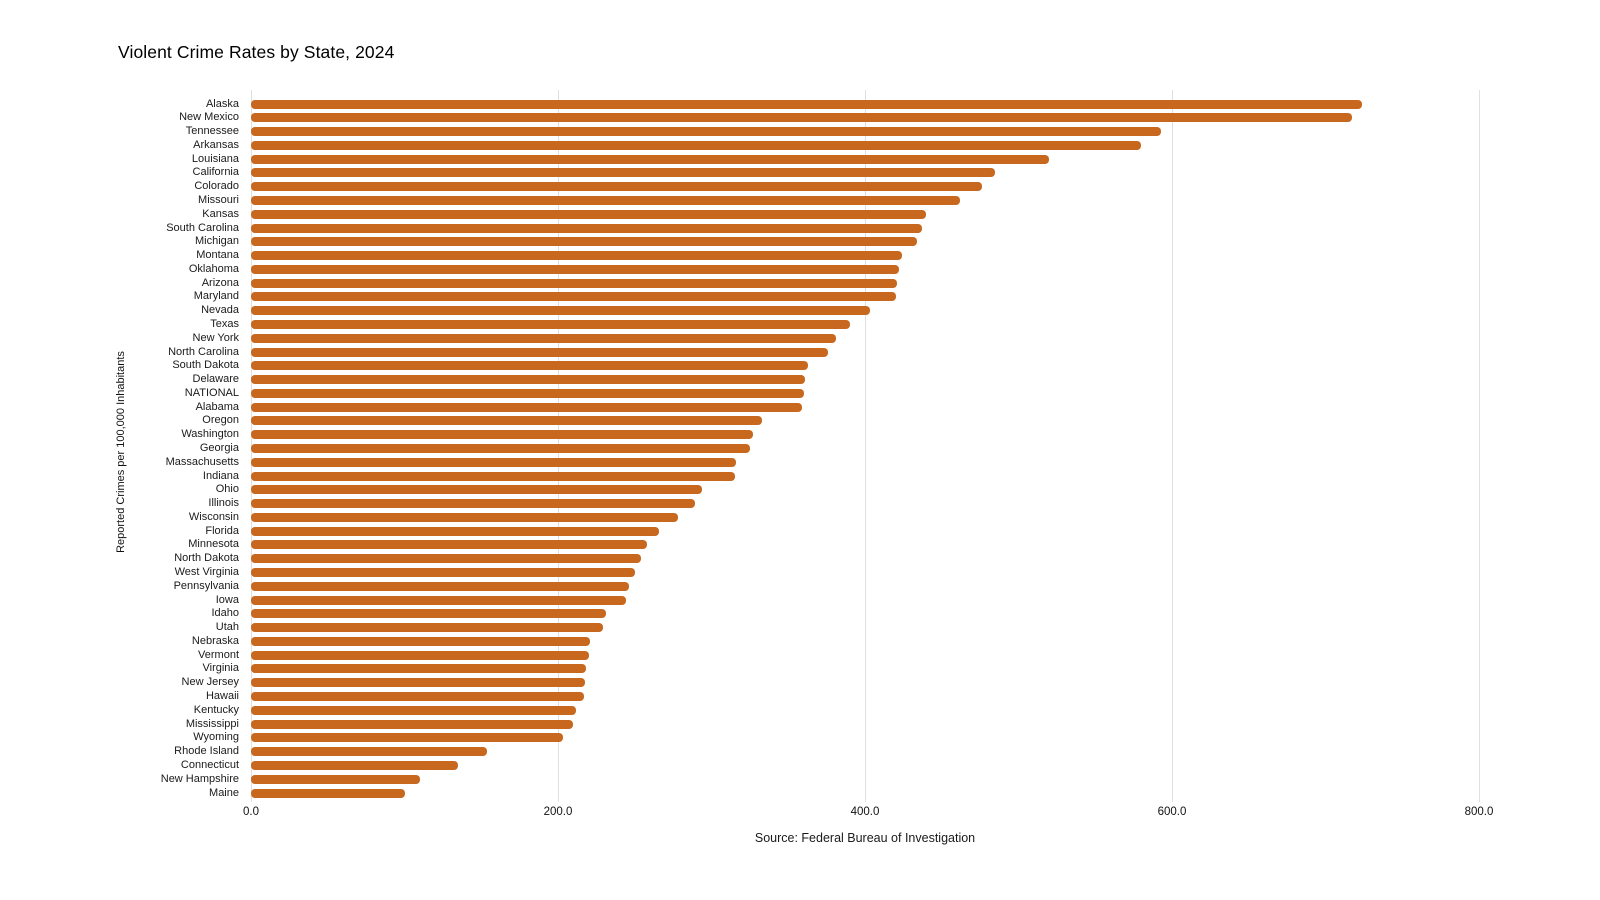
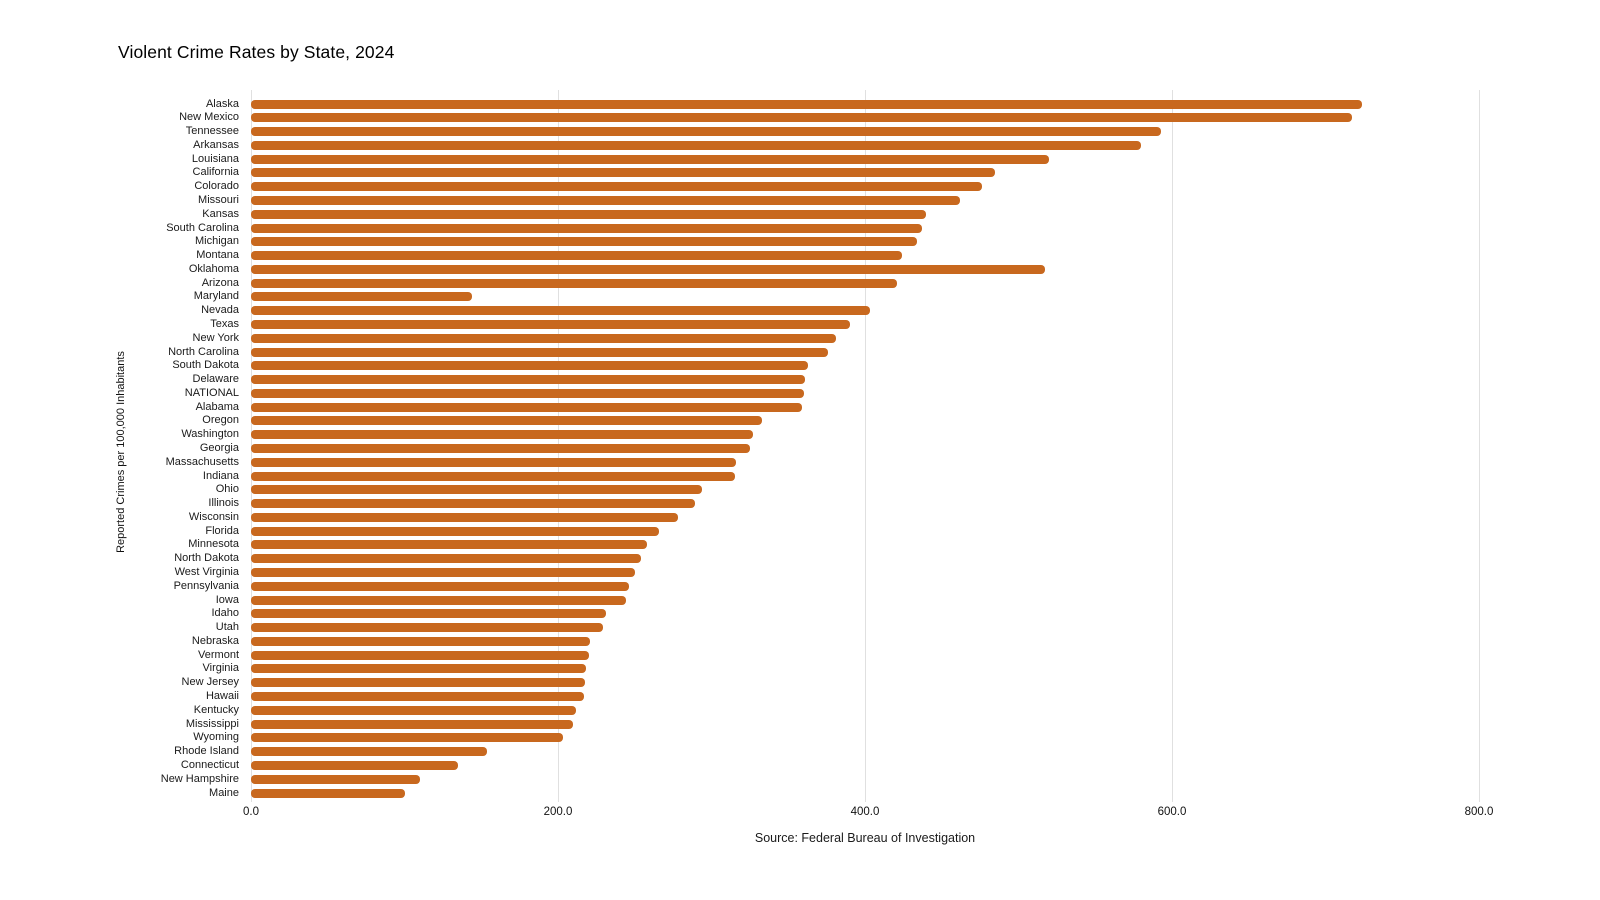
Oklahoma: 422 -> 517
Maryland: 420 -> 144
